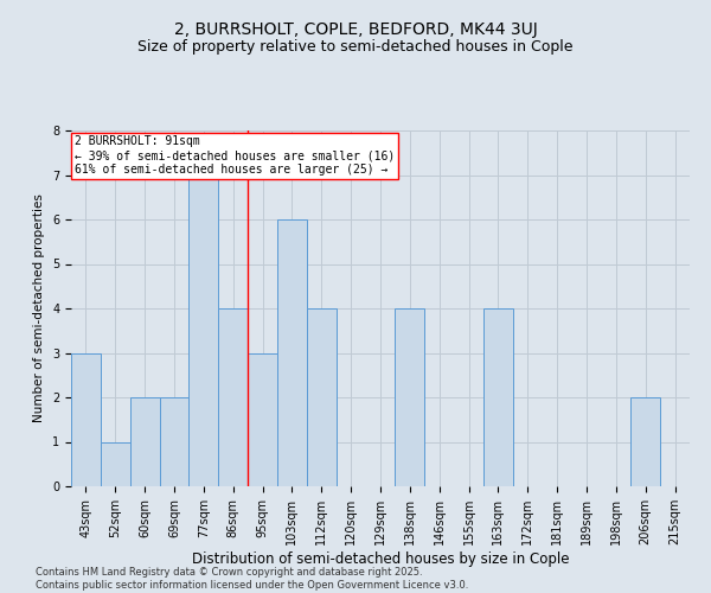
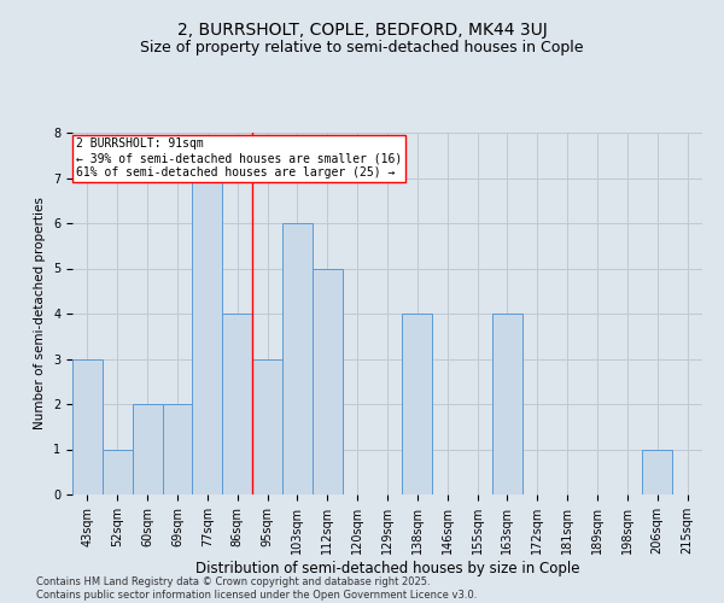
112sqm: 4 -> 5
206sqm: 2 -> 1
